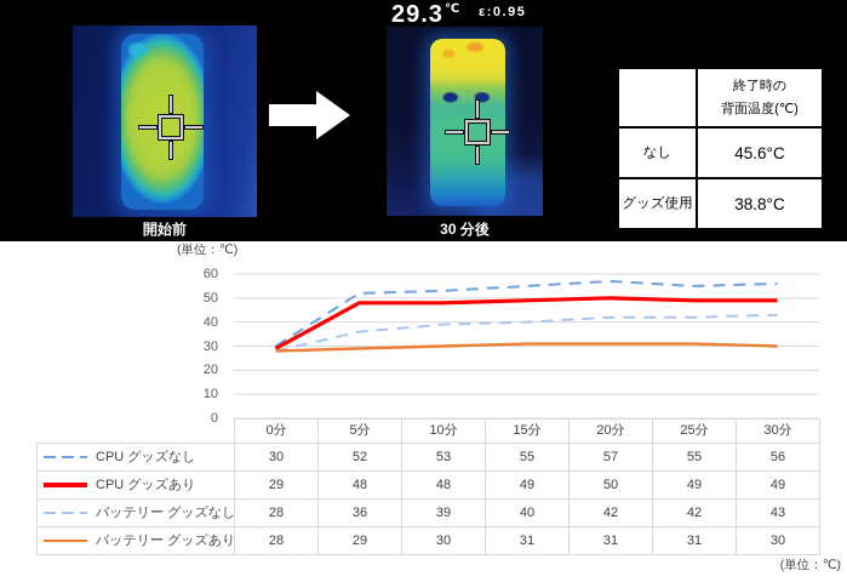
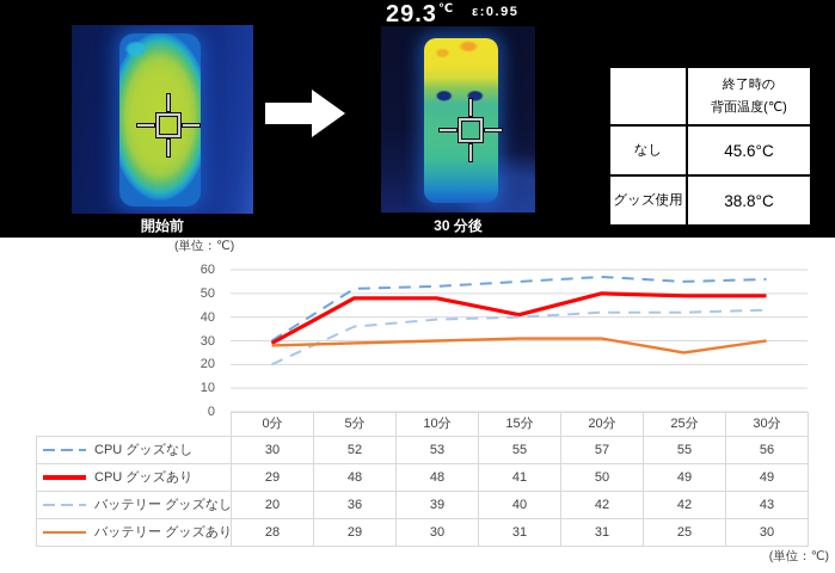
バッテリー グッズなし/0分: 28 -> 20
CPU グッズあり/15分: 49 -> 41
バッテリー グッズあり/25分: 31 -> 25
